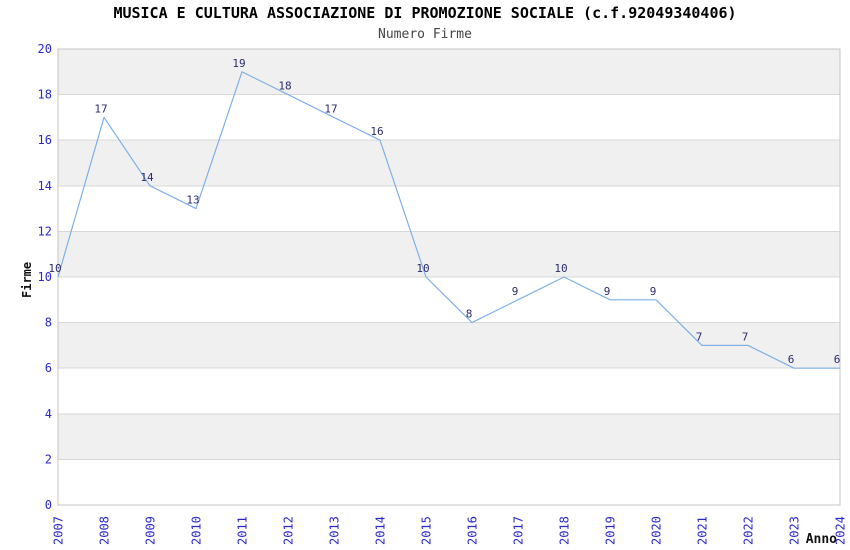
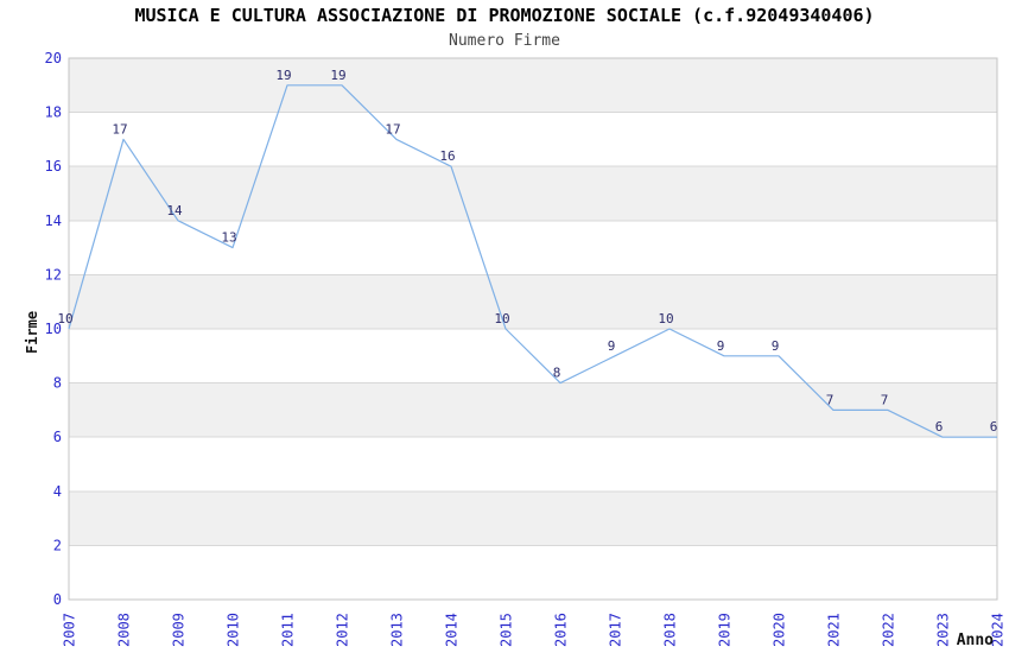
2012: 18 -> 19
